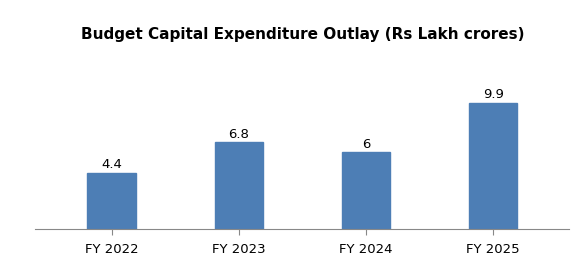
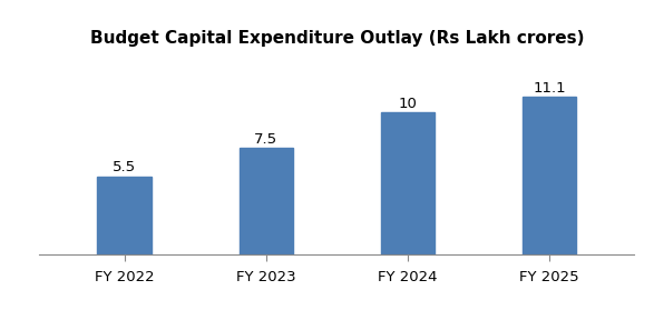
FY 2022: 4.4 -> 5.5
FY 2023: 6.8 -> 7.5
FY 2024: 6 -> 10
FY 2025: 9.9 -> 11.1
